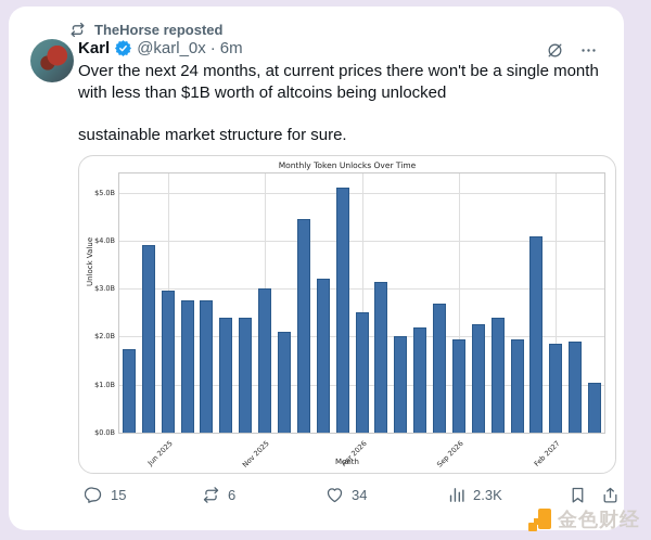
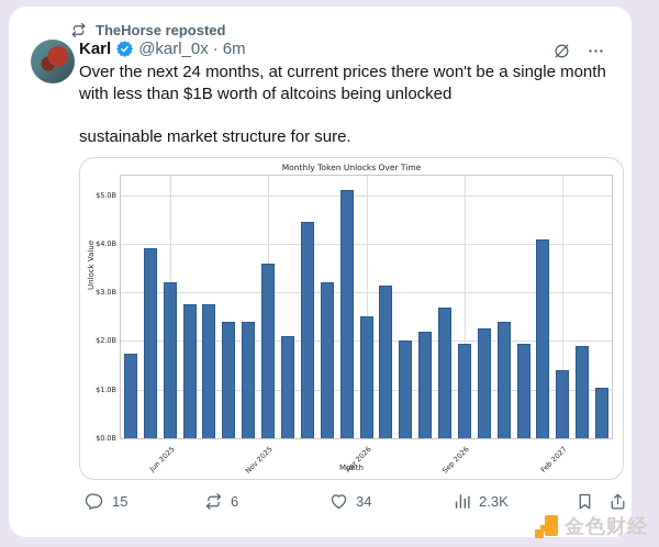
Jun 2025: $3.0B -> $3.2B
Nov 2025: $3.0B -> $3.6B
Feb 2027: $1.9B -> $1.4B
